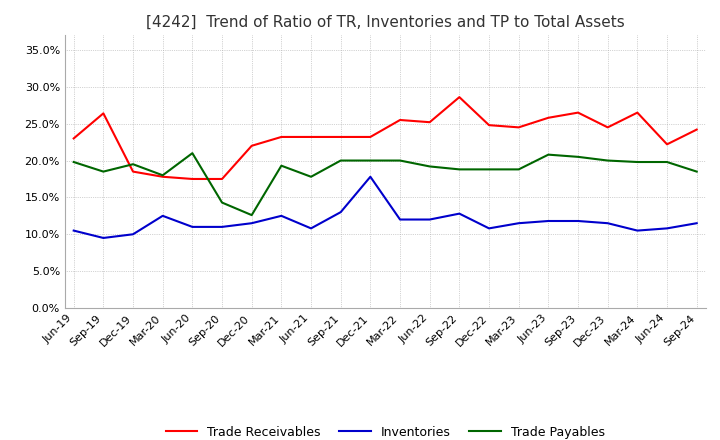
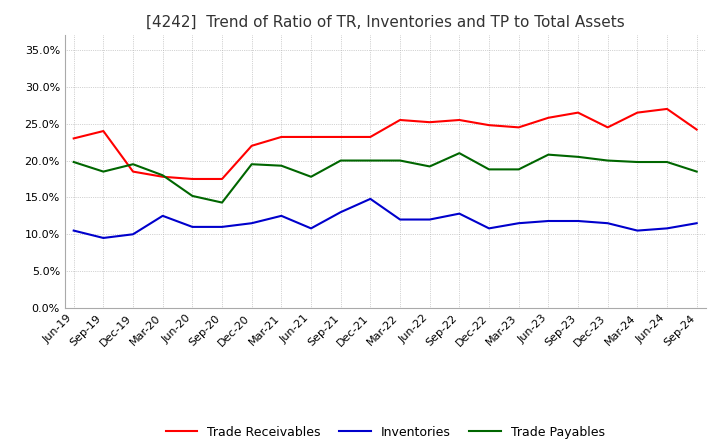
Trade Receivables/Sep-19: 26.4% -> 24.0%
Trade Payables/Jun-20: 21.0% -> 15.2%
Trade Payables/Dec-20: 12.6% -> 19.5%
Inventories/Dec-21: 17.8% -> 14.8%
Trade Receivables/Sep-22: 28.6% -> 25.5%
Trade Payables/Sep-22: 18.8% -> 21.0%
Trade Receivables/Jun-24: 22.2% -> 27.0%
